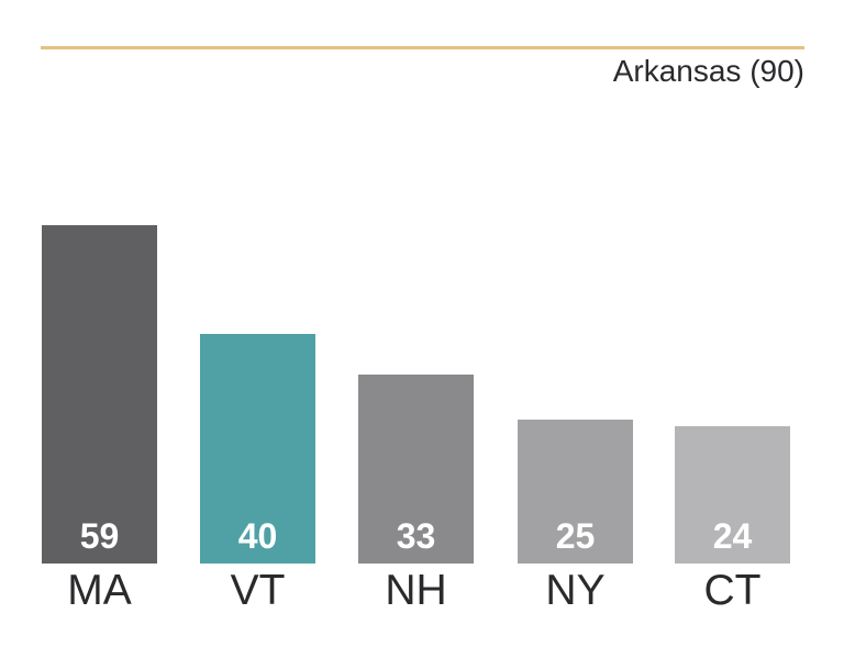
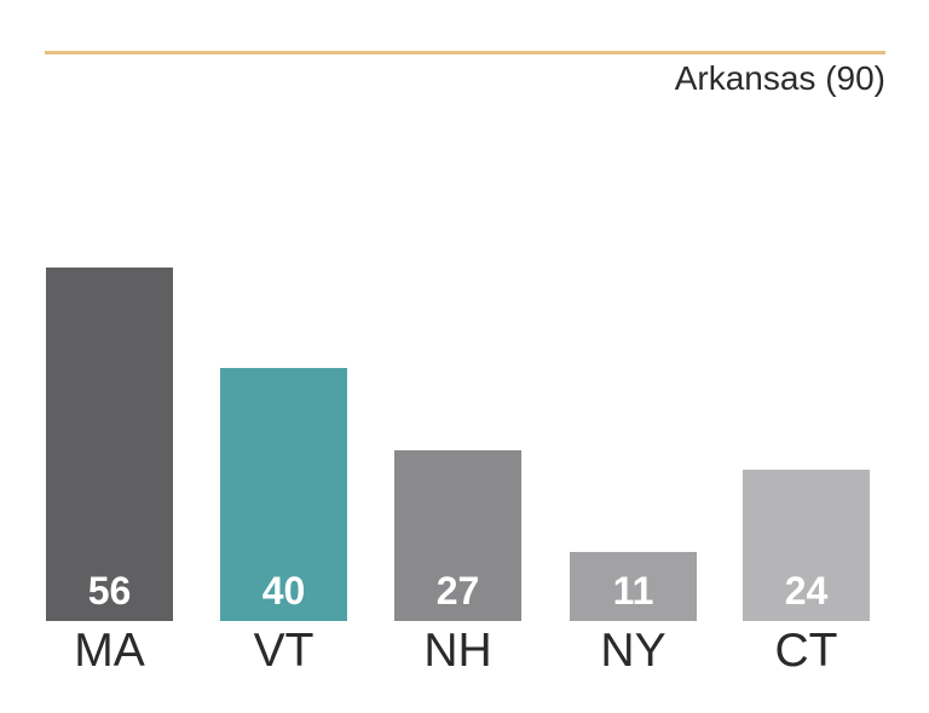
MA: 59 -> 56
NH: 33 -> 27
NY: 25 -> 11
